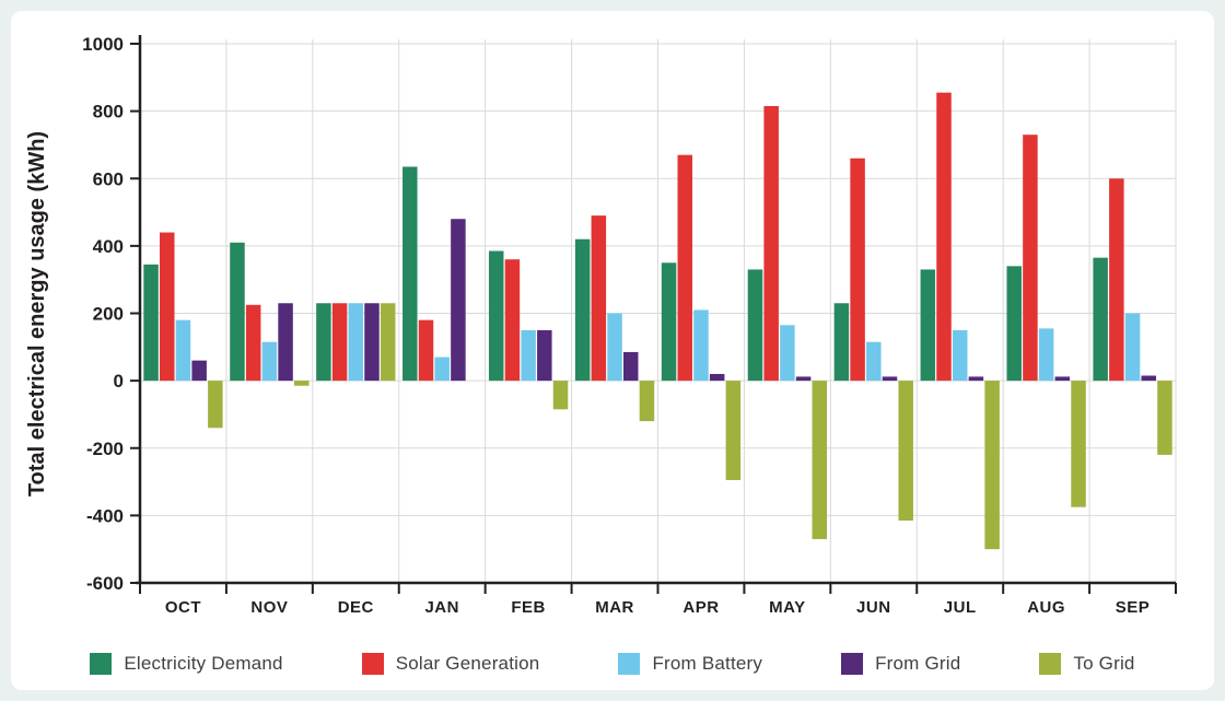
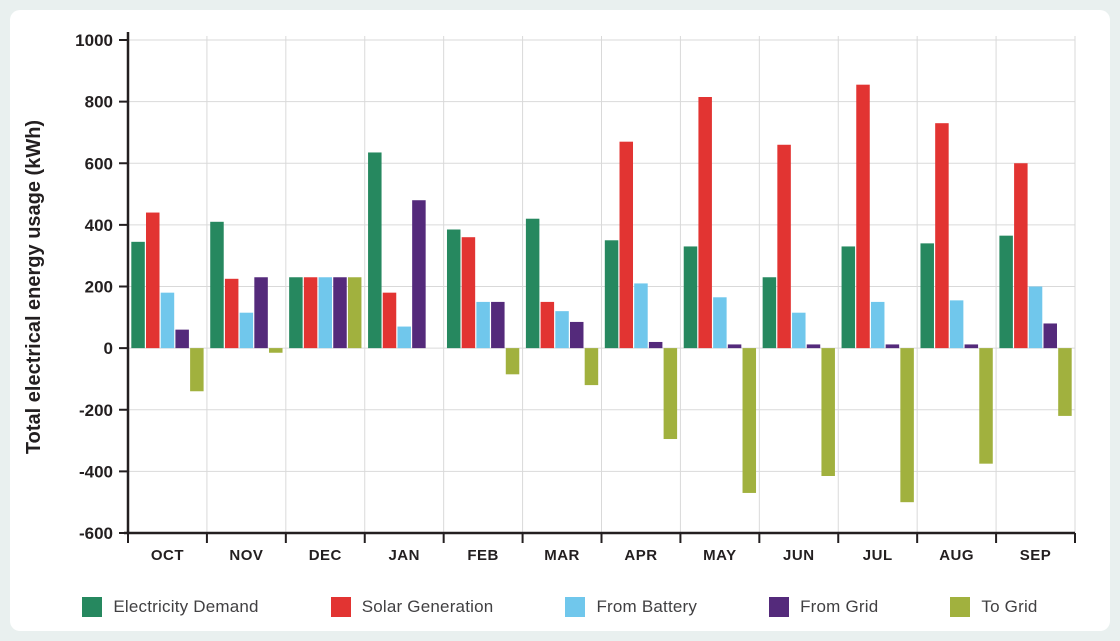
Solar Generation/MAR: 490 -> 150
From Battery/MAR: 200 -> 120
From Grid/SEP: 20 -> 80
